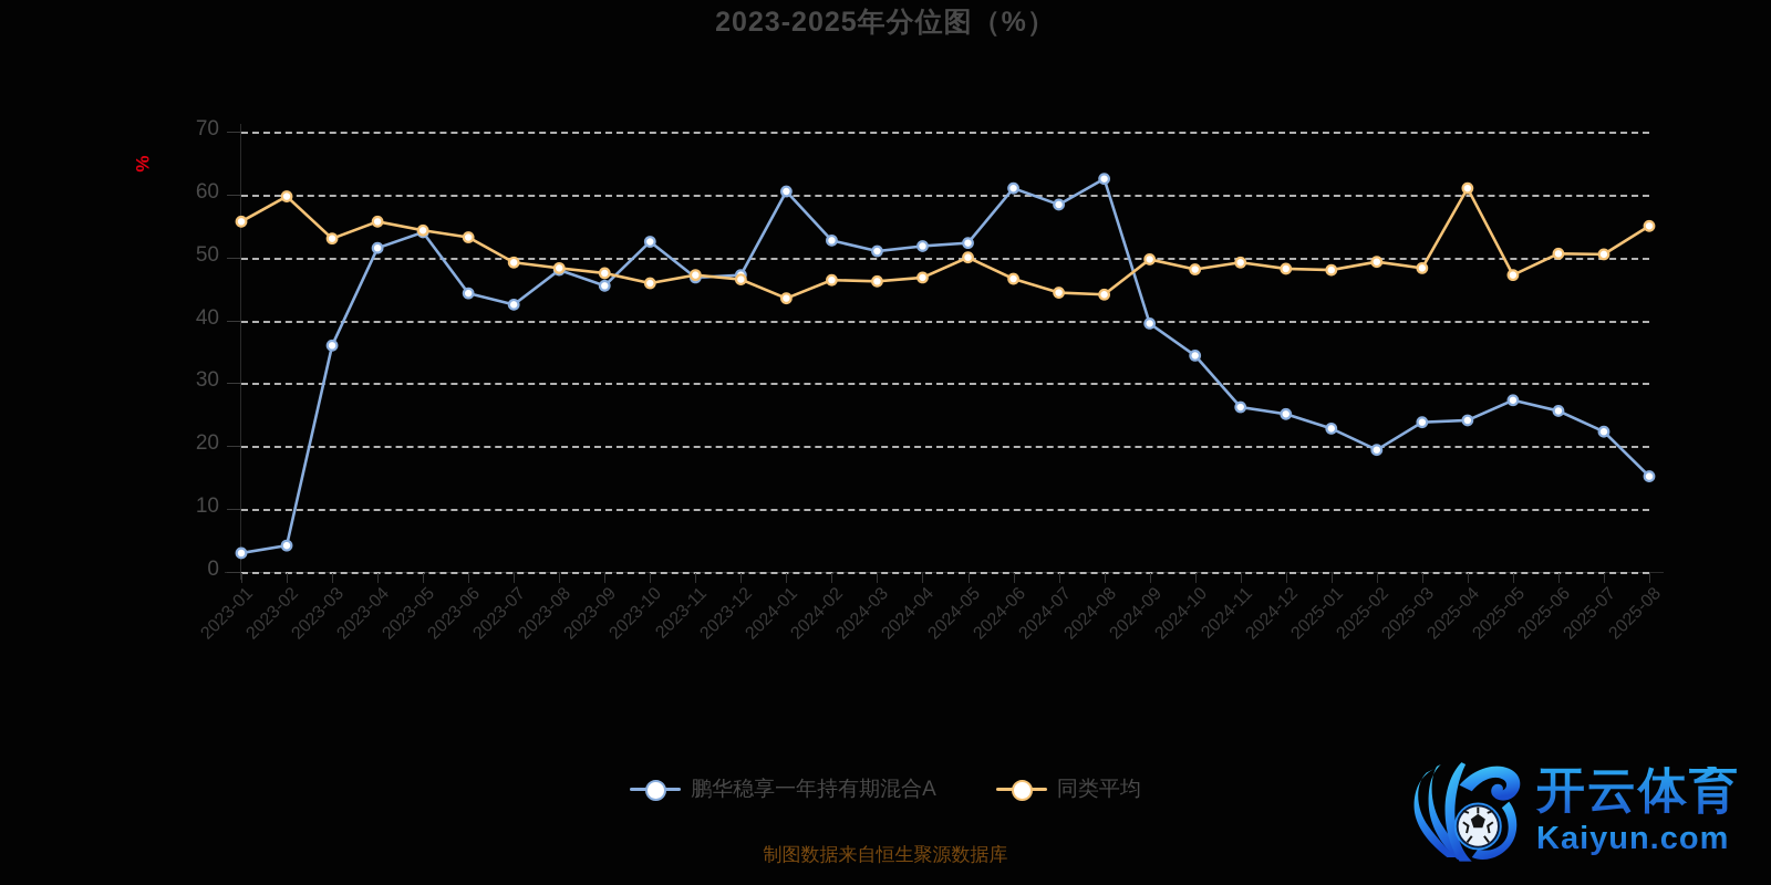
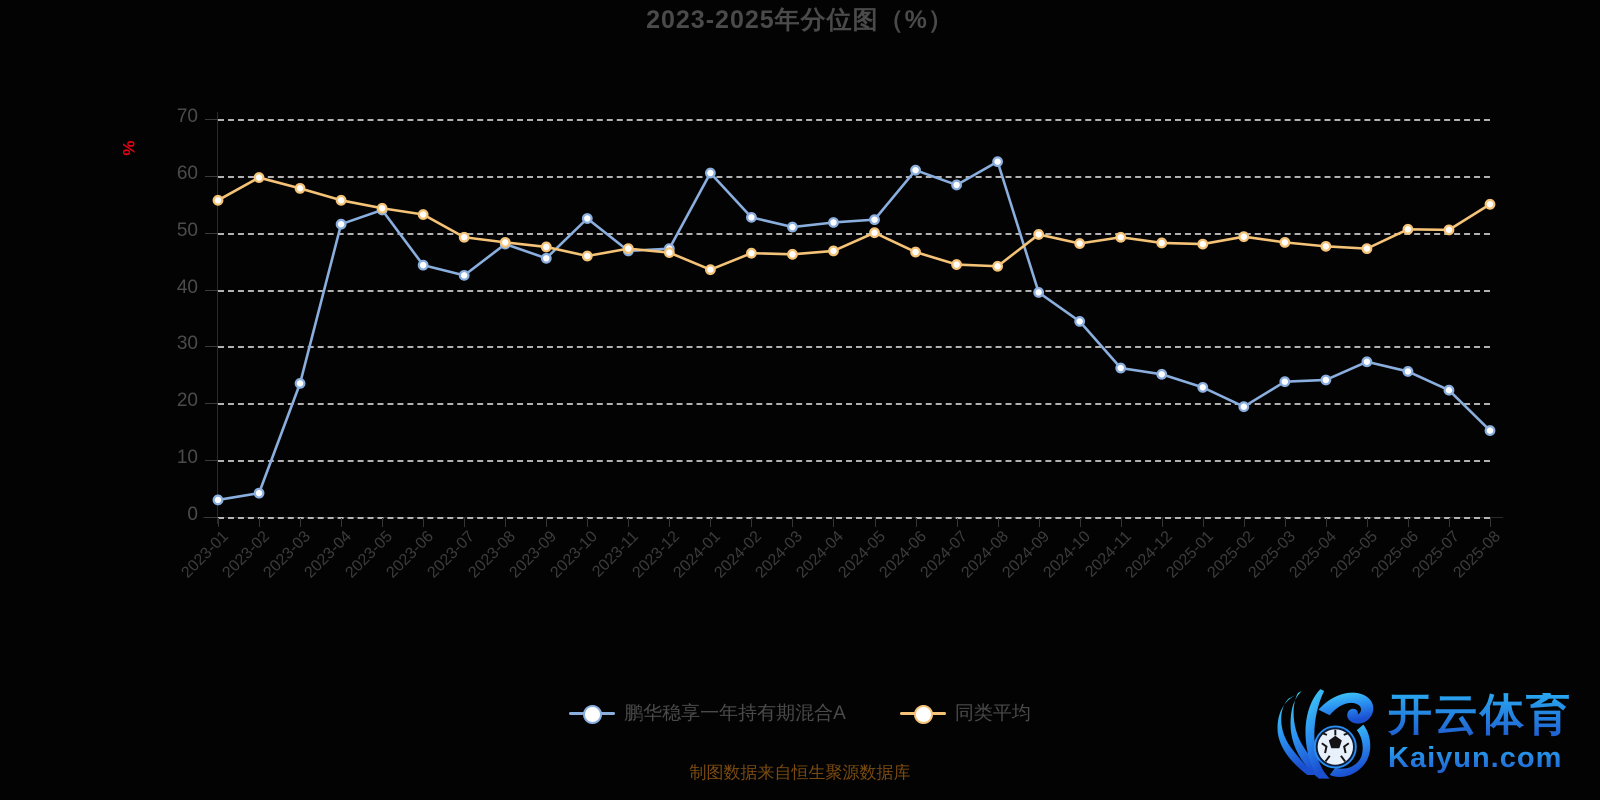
鹏华稳享一年持有期混合A/2023-03: 36 -> 24
同类平均/2023-03: 53 -> 58
同类平均/2025-04: 61 -> 48
